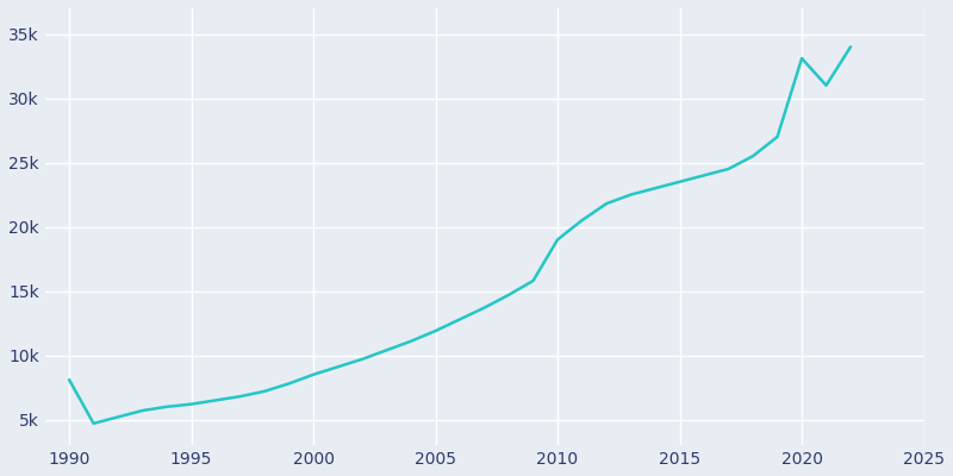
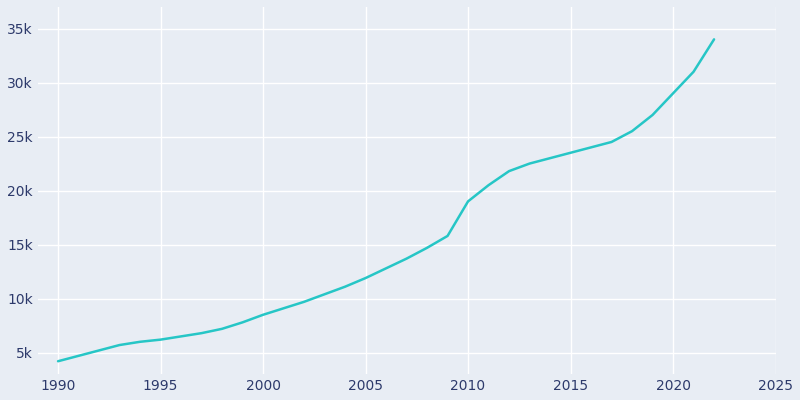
1990: 8.1k -> 4.2k
2020: 33.1k -> 29.0k
